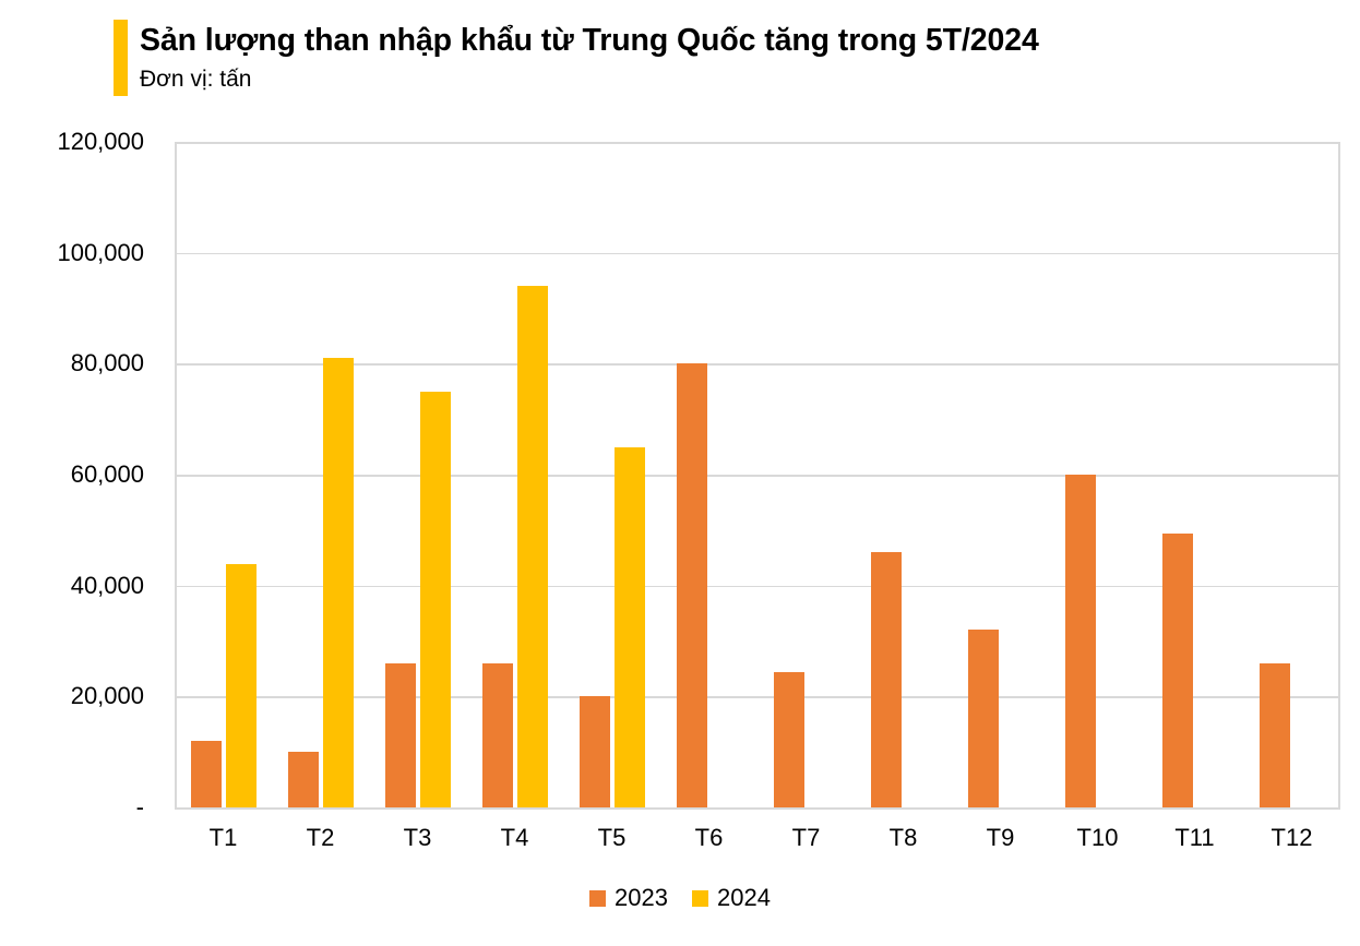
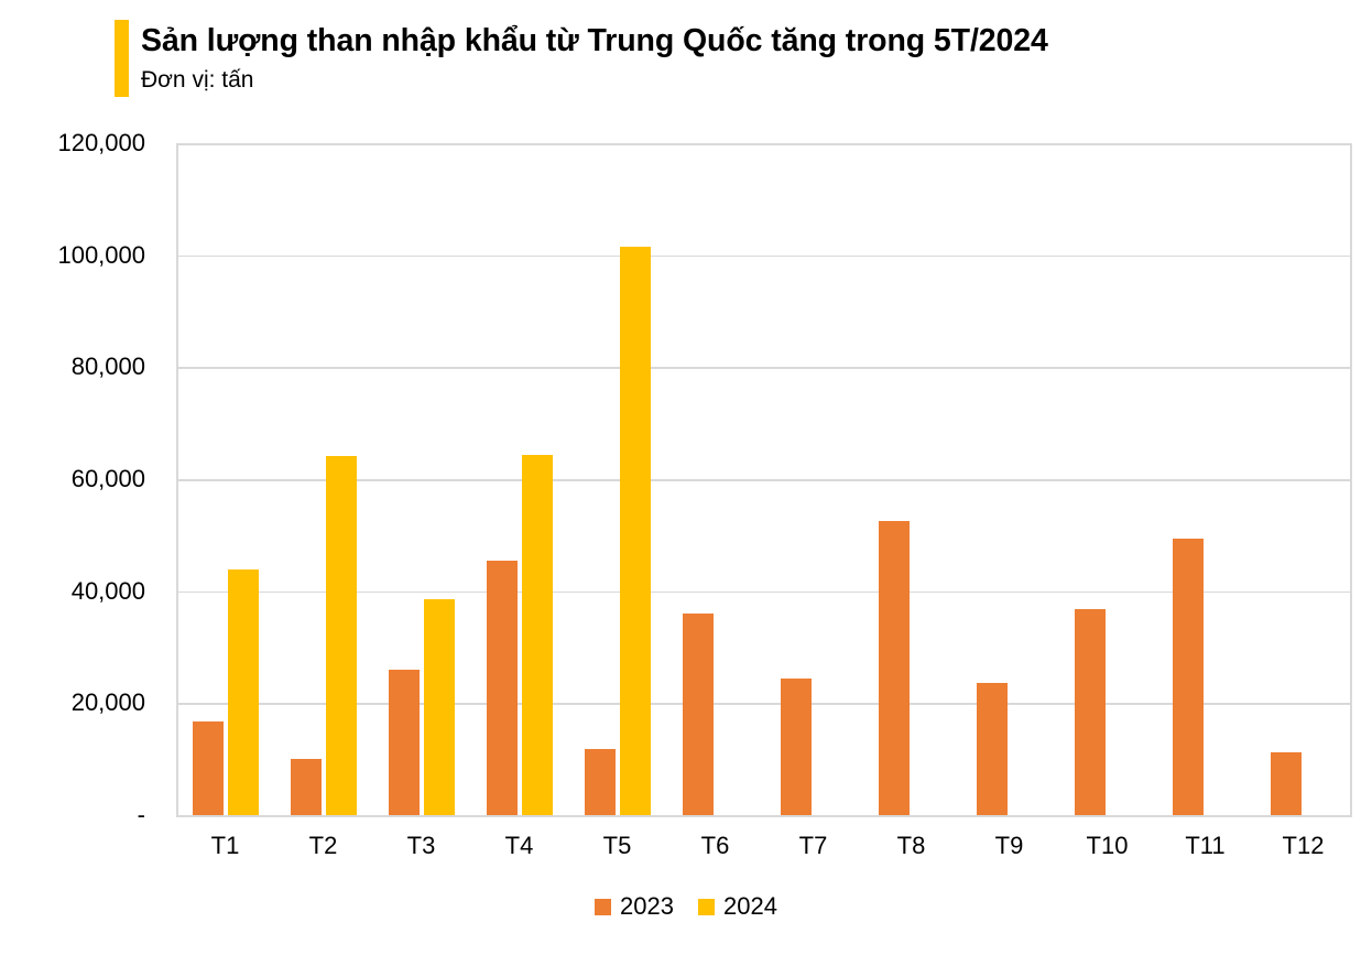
2023/T1: 12000 -> 17000
2024/T2: 81000 -> 64000
2024/T3: 75000 -> 38000
2023/T4: 26000 -> 45000
2024/T4: 94000 -> 64000
2023/T5: 20000 -> 12000
2024/T5: 65000 -> 102000
2023/T6: 80000 -> 36000
2023/T8: 46000 -> 53000
2023/T9: 32000 -> 24000
2023/T10: 60000 -> 37000
2023/T12: 26000 -> 11000
